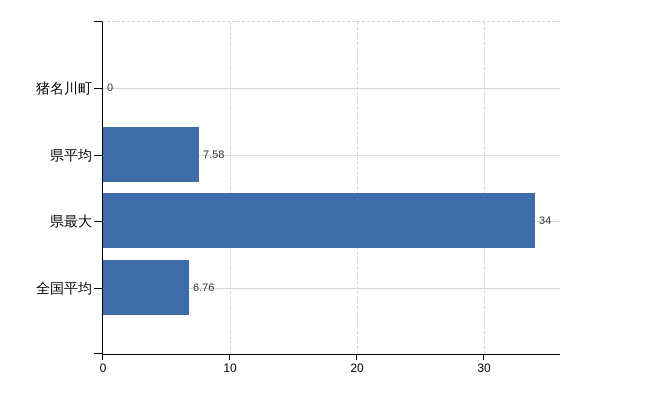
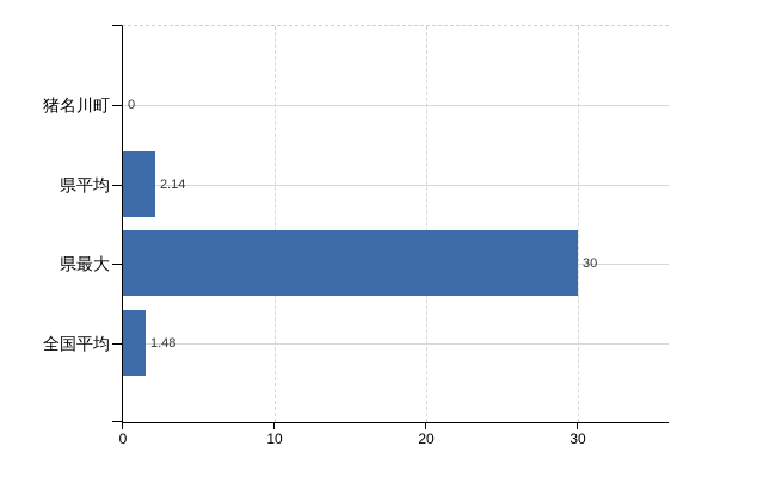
県平均: 7.58 -> 2.14
県最大: 34 -> 30
全国平均: 6.76 -> 1.48
